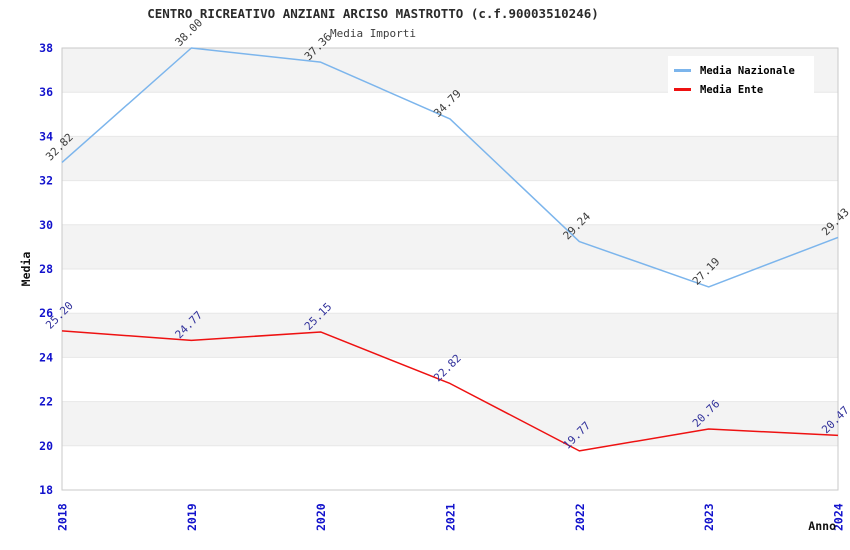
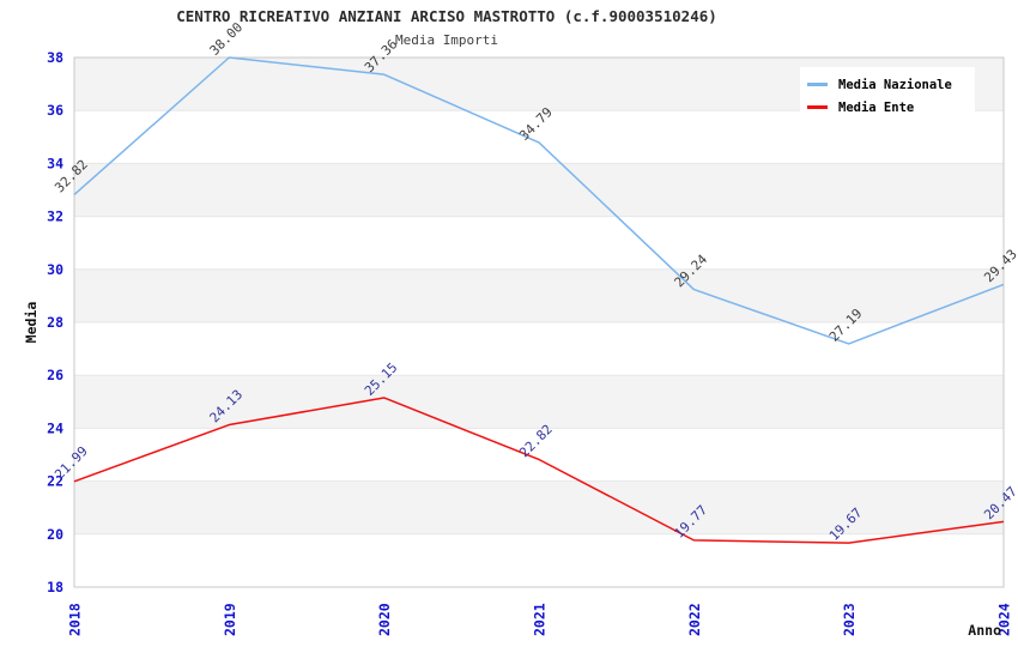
Media Ente/2018: 25.20 -> 21.99
Media Ente/2019: 24.77 -> 24.13
Media Ente/2023: 20.76 -> 19.67
